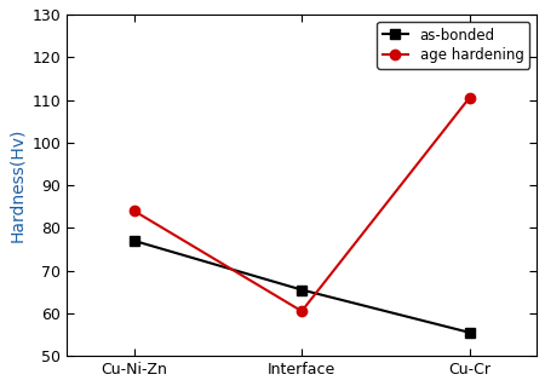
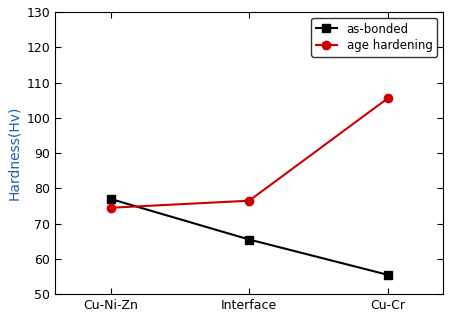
age hardening/Cu-Ni-Zn: 84.0 -> 74.5
age hardening/Interface: 60.5 -> 76.5
age hardening/Cu-Cr: 110.5 -> 105.5
